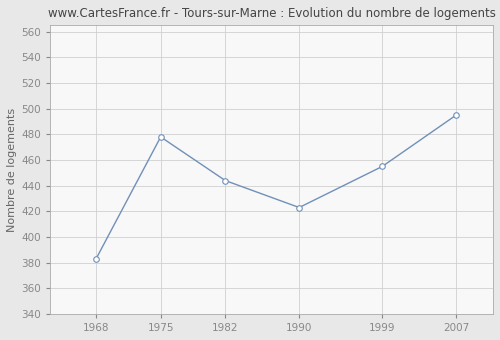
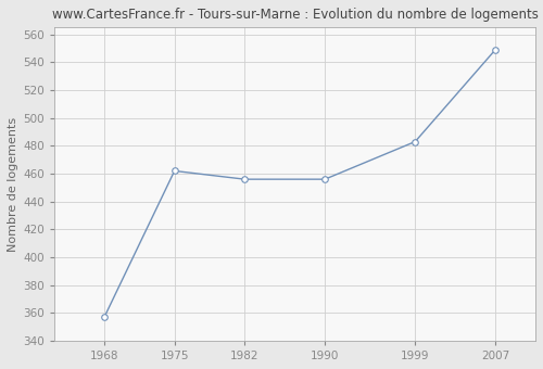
1968: 383 -> 357
1975: 478 -> 462
1982: 444 -> 456
1990: 423 -> 456
1999: 455 -> 483
2007: 495 -> 549
